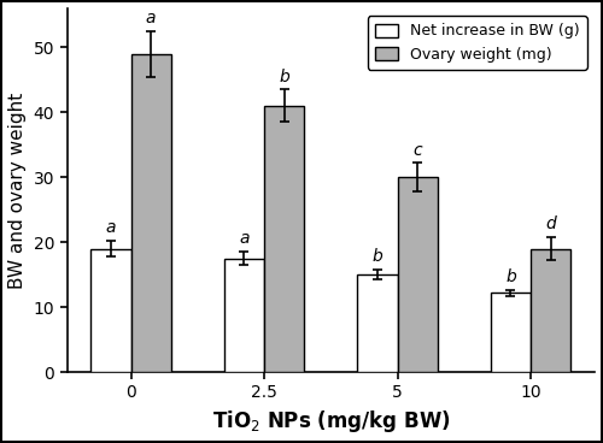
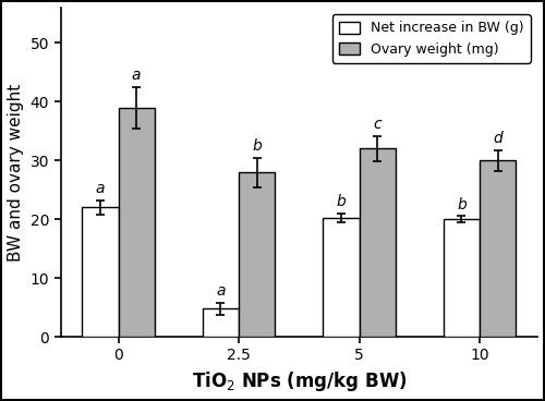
Net increase in BW (g)/0: 19.0 -> 22.0
Ovary weight (mg)/0: 49 -> 39
Net increase in BW (g)/2.5: 17.5 -> 4.8
Ovary weight (mg)/2.5: 41 -> 28
Net increase in BW (g)/5: 15.0 -> 20.2
Ovary weight (mg)/5: 30 -> 32
Net increase in BW (g)/10: 12.2 -> 20.0
Ovary weight (mg)/10: 19 -> 30
